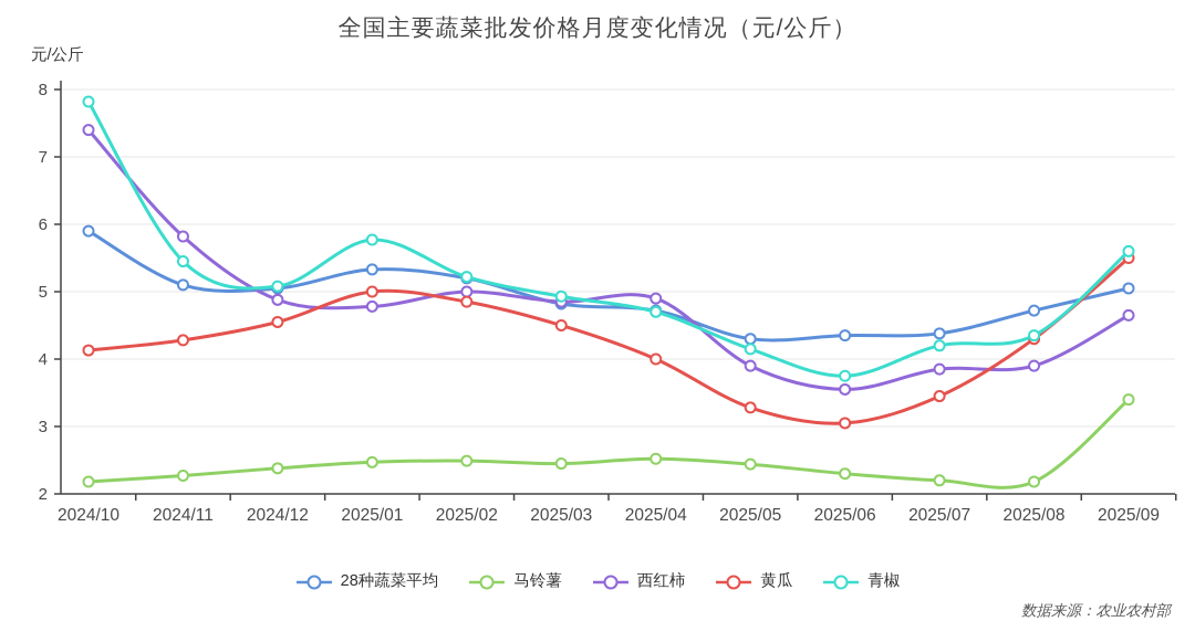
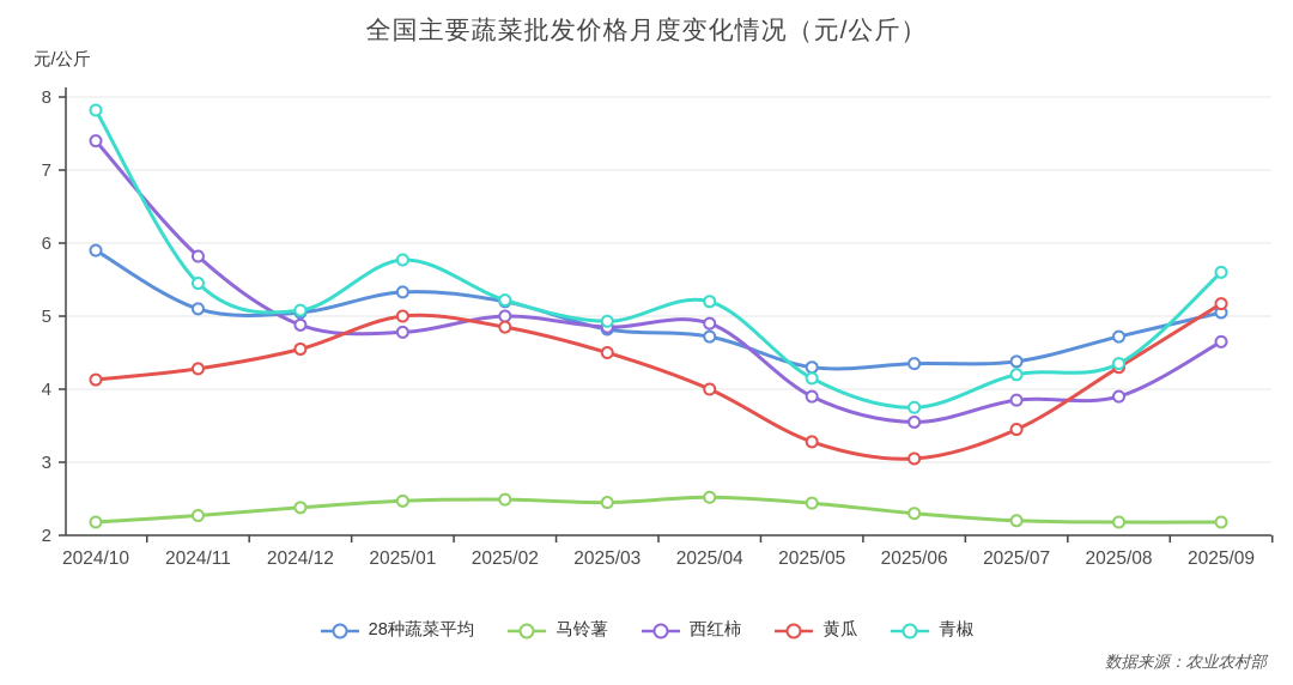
青椒/2025/04: 4.7 -> 5.2
马铃薯/2025/09: 3.4 -> 2.2
黄瓜/2025/09: 5.5 -> 5.2
